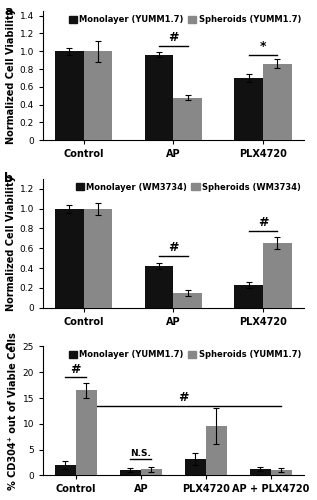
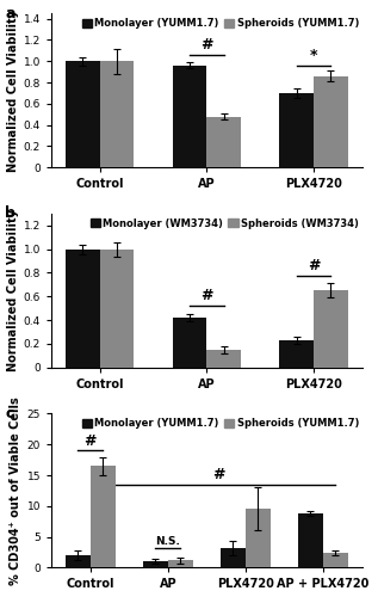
Monolayer (YUMM1.7)/AP + PLX4720: 1.3 -> 8.8
Spheroids (YUMM1.7)/AP + PLX4720: 1.1 -> 2.4
